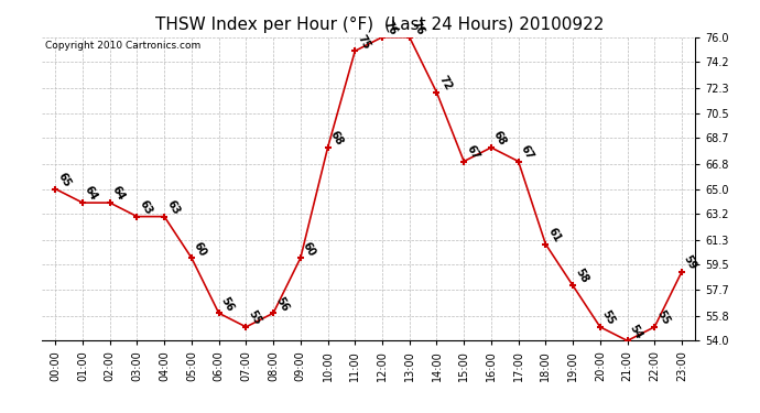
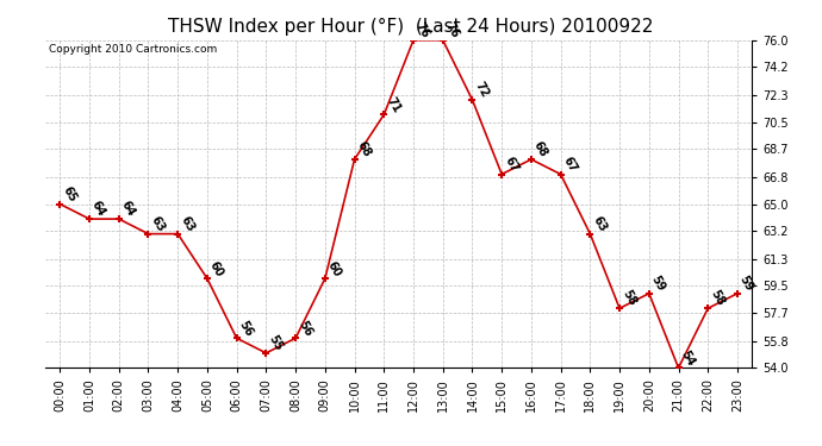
11:00: 75 -> 71
18:00: 61 -> 63
20:00: 55 -> 59
22:00: 55 -> 58
